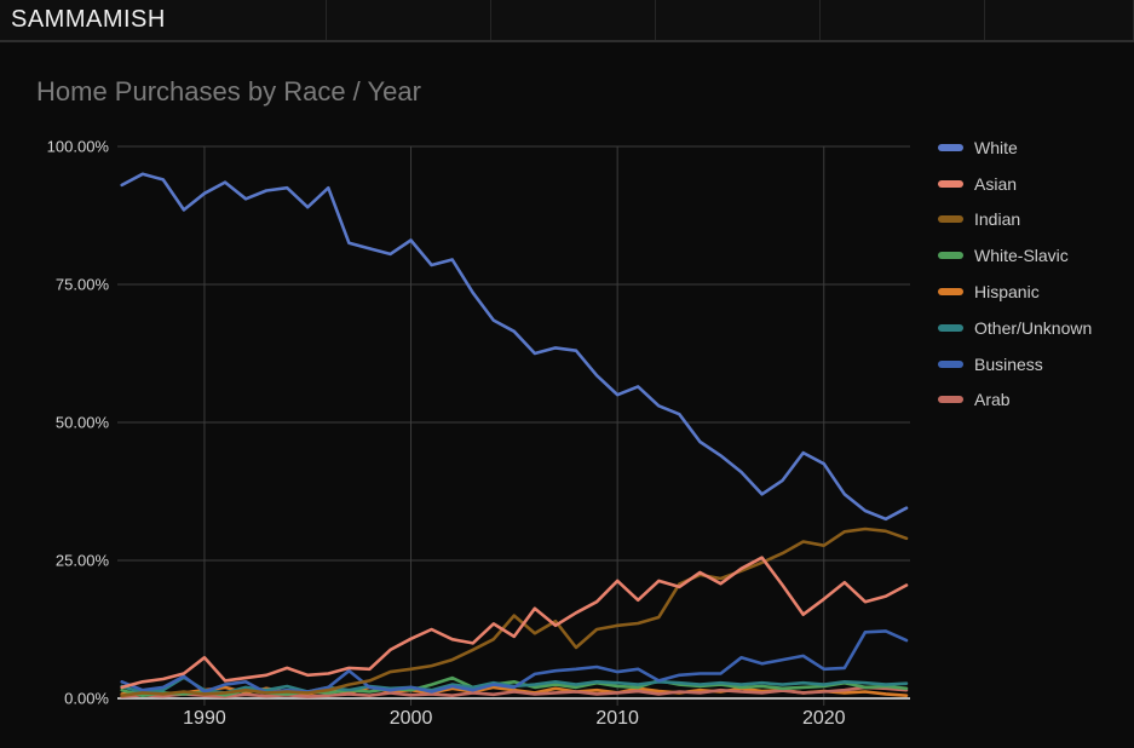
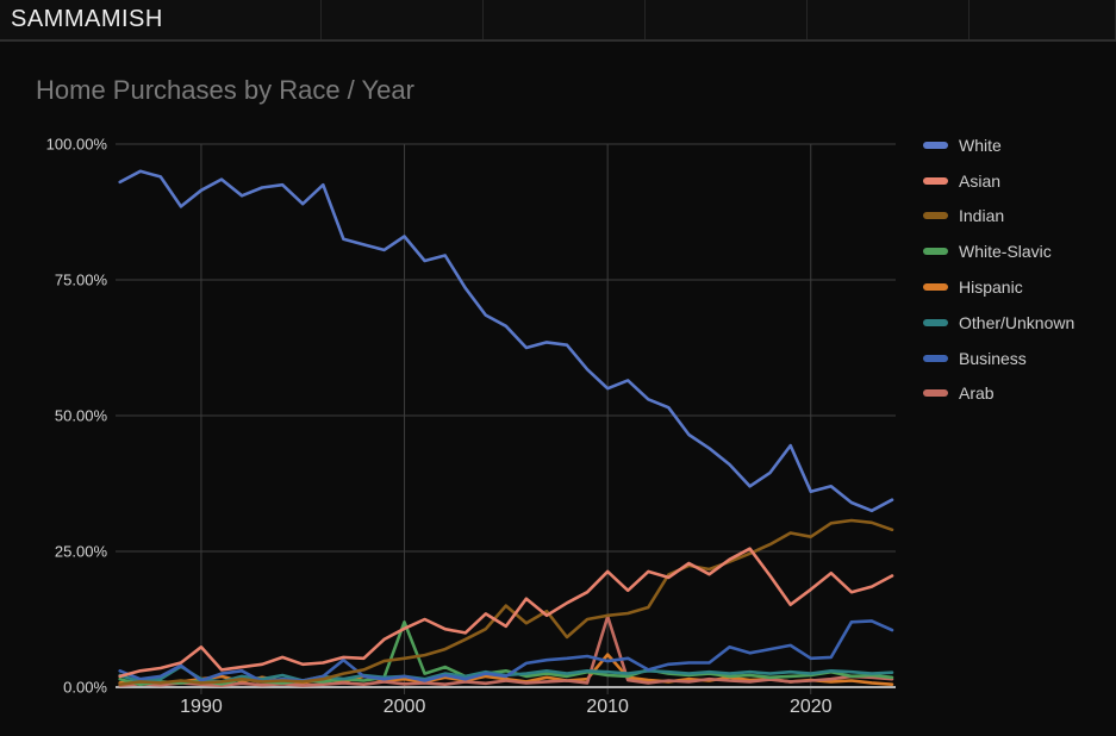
White-Slavic/2000: 2% -> 12%
Hispanic/2010: 1% -> 6%
Arab/2010: 1% -> 13%
White/2020: 42% -> 36%
